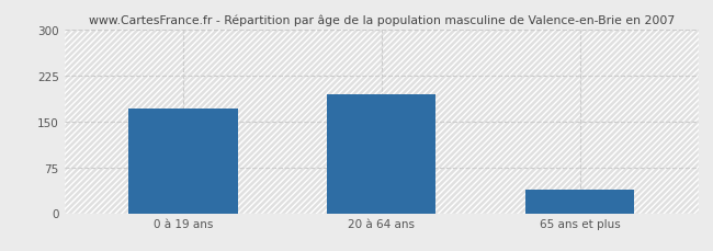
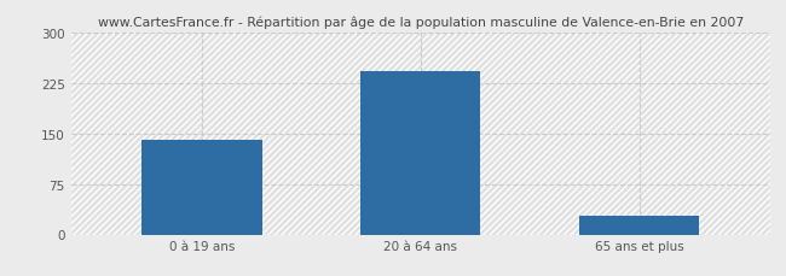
0 à 19 ans: 170 -> 141
20 à 64 ans: 194 -> 243
65 ans et plus: 38 -> 28
